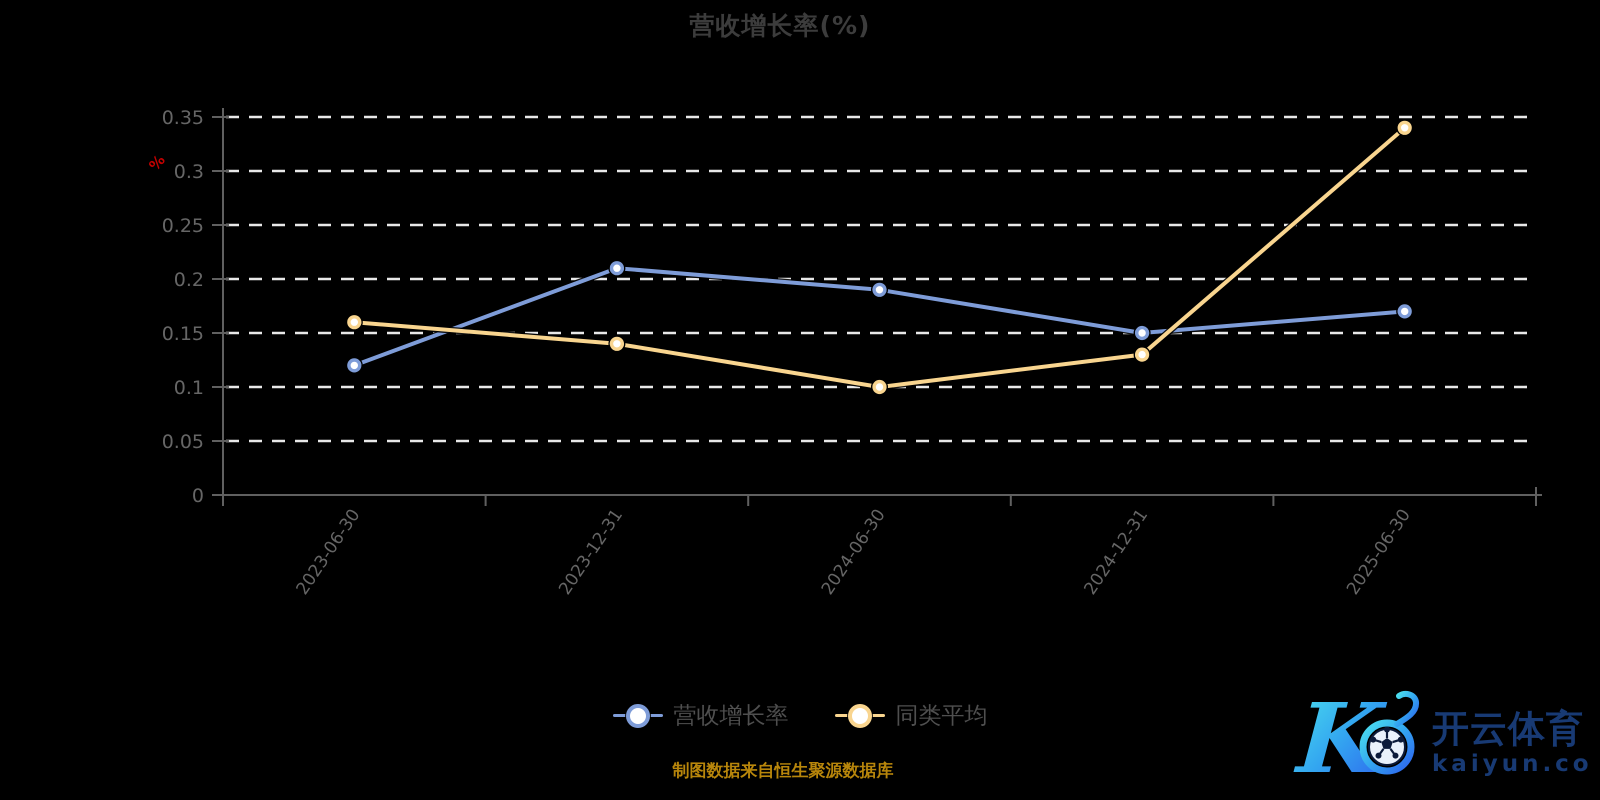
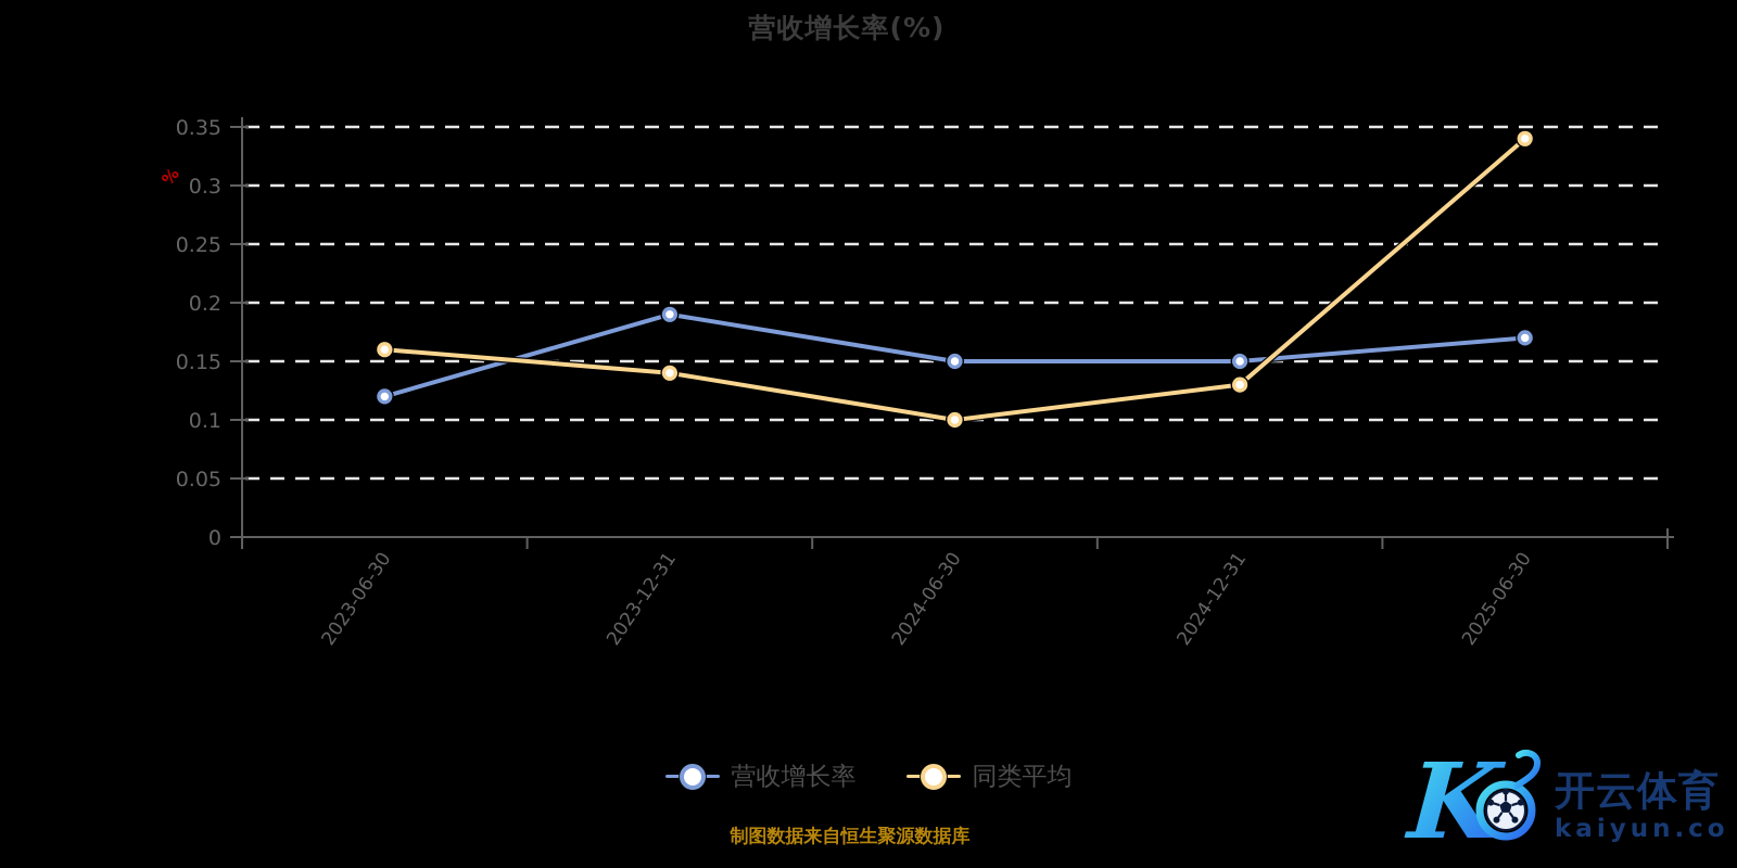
营收增长率/2023-12-31: 0.21 -> 0.19
营收增长率/2024-06-30: 0.19 -> 0.15
